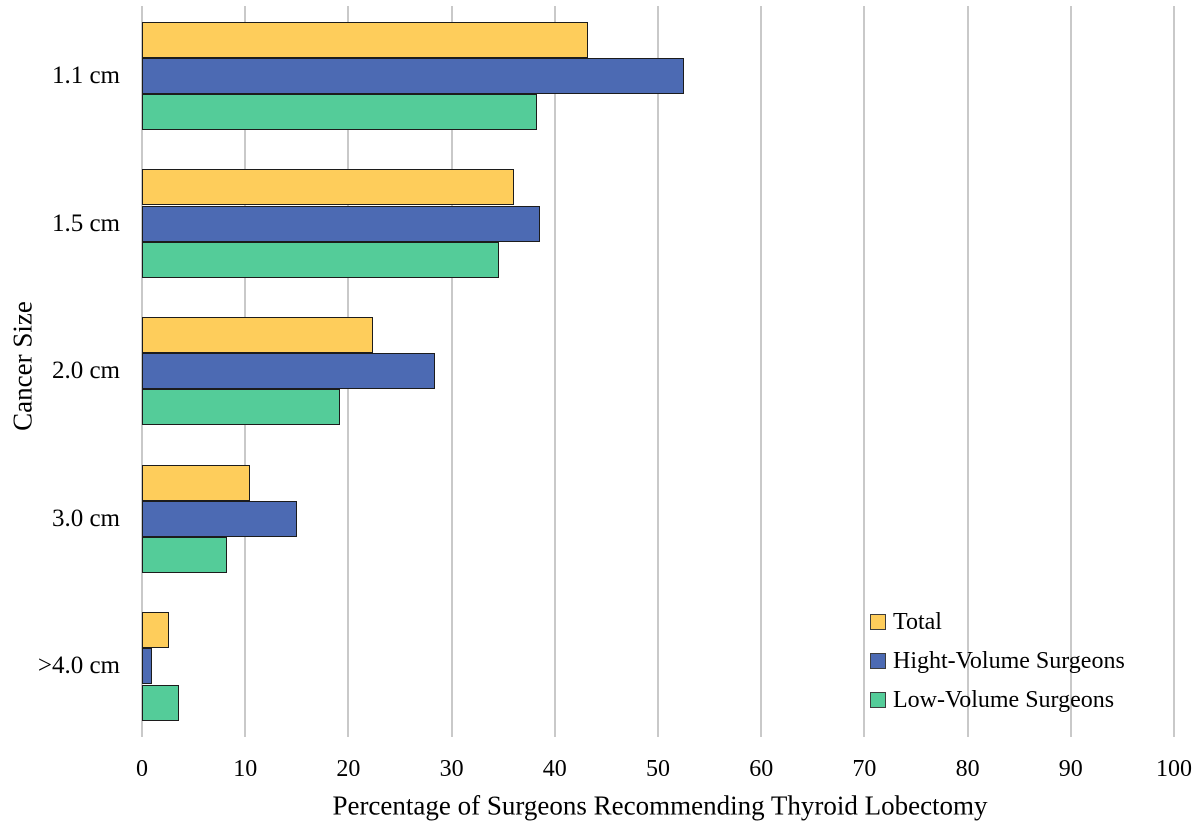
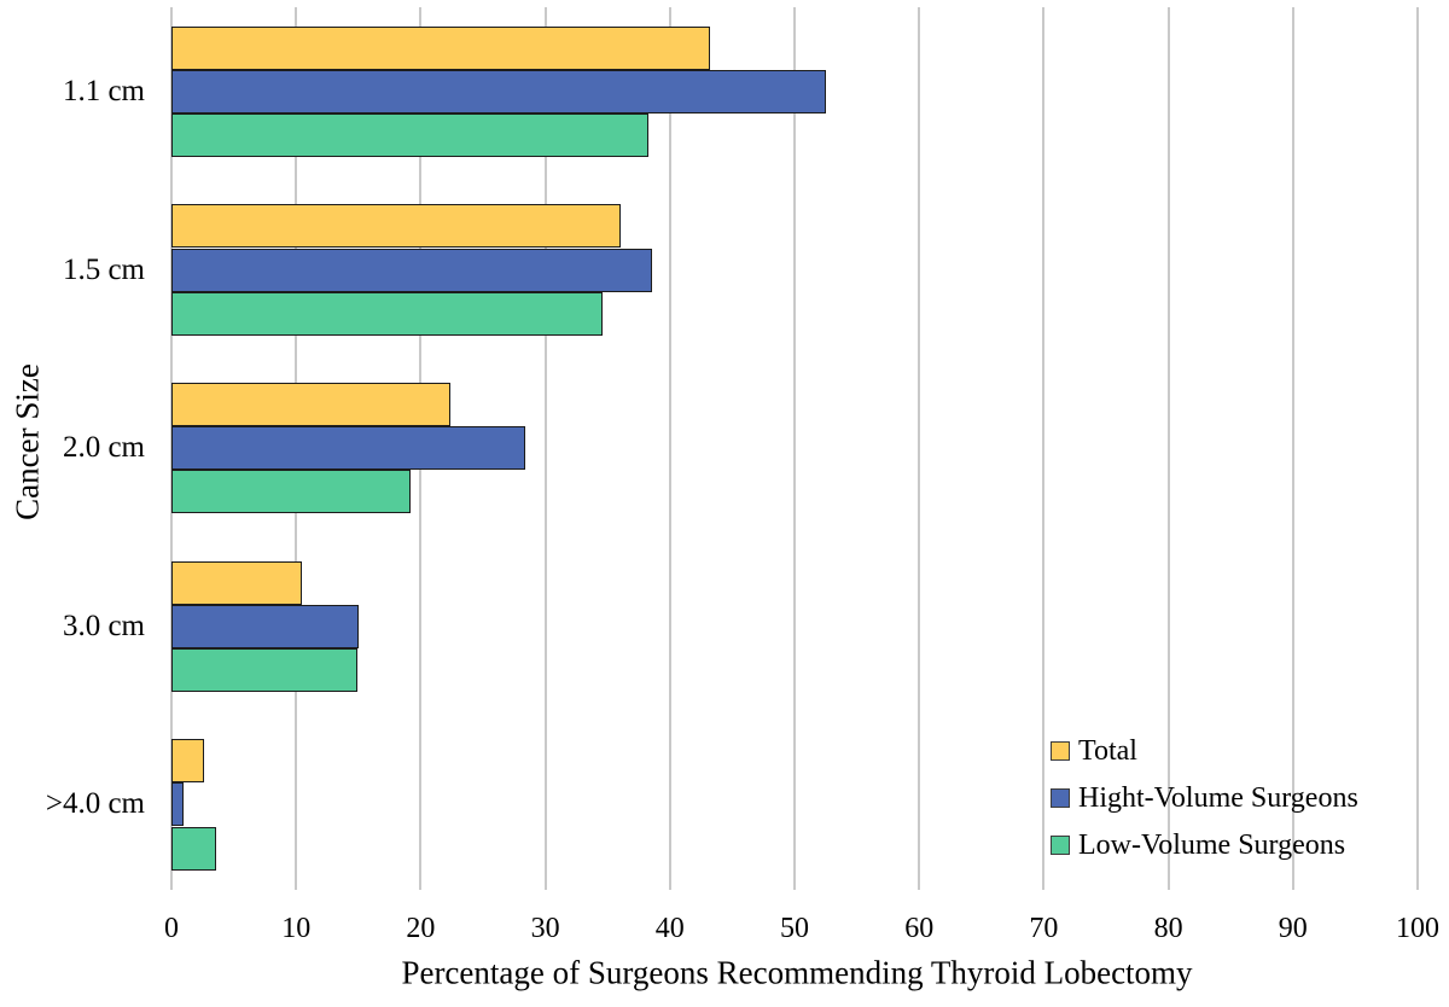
Low-Volume Surgeons/3.0 cm: 8.2 -> 14.9
